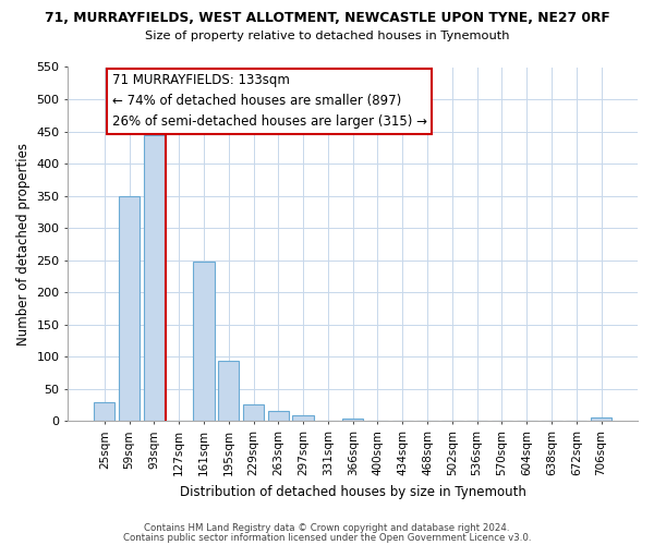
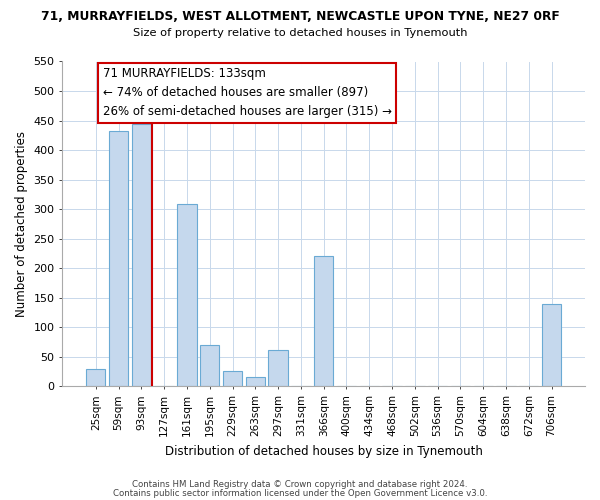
59sqm: 350 -> 432
161sqm: 248 -> 308
195sqm: 93 -> 70
297sqm: 9 -> 62
366sqm: 4 -> 220
706sqm: 5 -> 140
